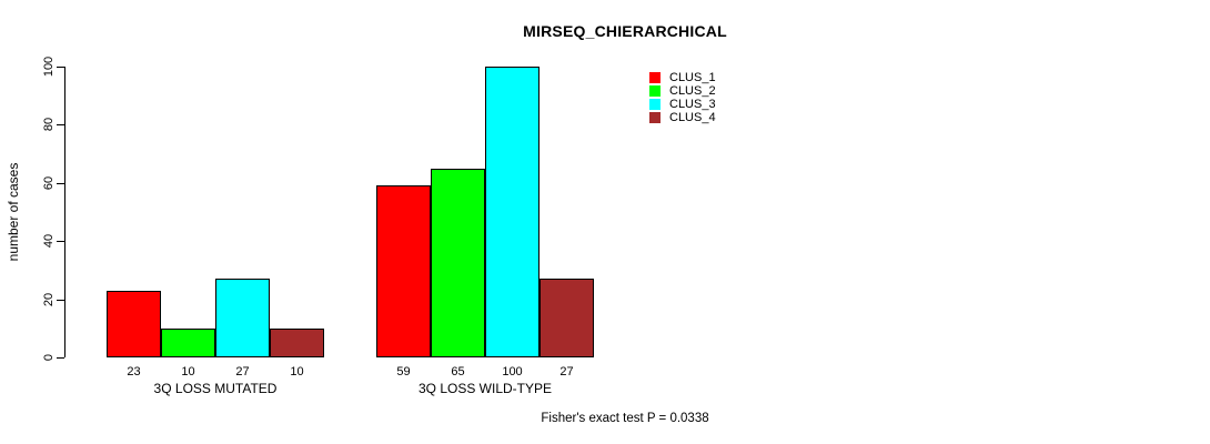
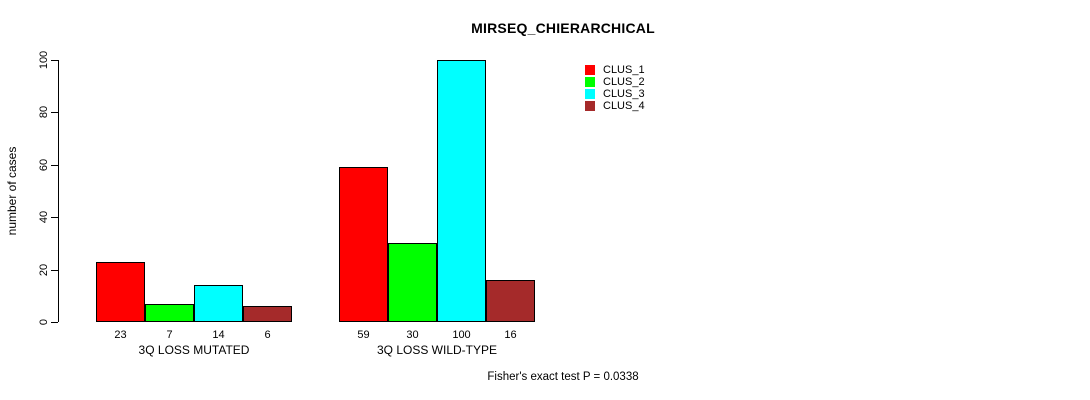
CLUS_2/3Q LOSS MUTATED: 10 -> 7
CLUS_3/3Q LOSS MUTATED: 27 -> 14
CLUS_4/3Q LOSS MUTATED: 10 -> 6
CLUS_2/3Q LOSS WILD-TYPE: 65 -> 30
CLUS_4/3Q LOSS WILD-TYPE: 27 -> 16
